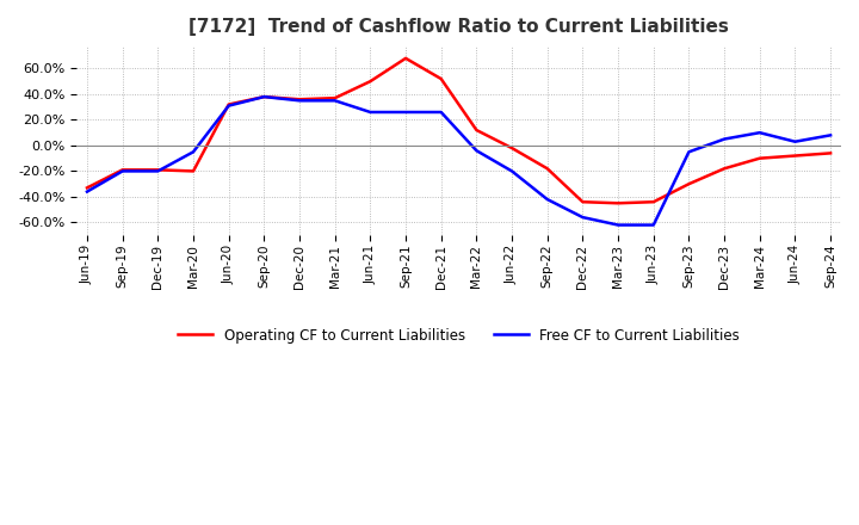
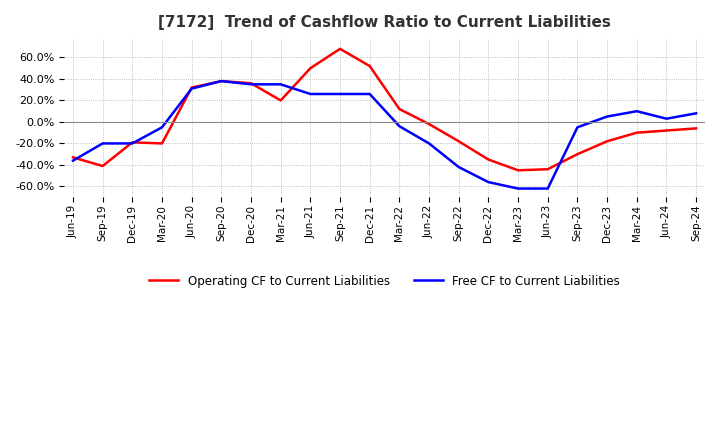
Operating CF to Current Liabilities/Sep-19: -19% -> -41%
Operating CF to Current Liabilities/Mar-21: 37% -> 20%
Operating CF to Current Liabilities/Dec-22: -44% -> -35%
